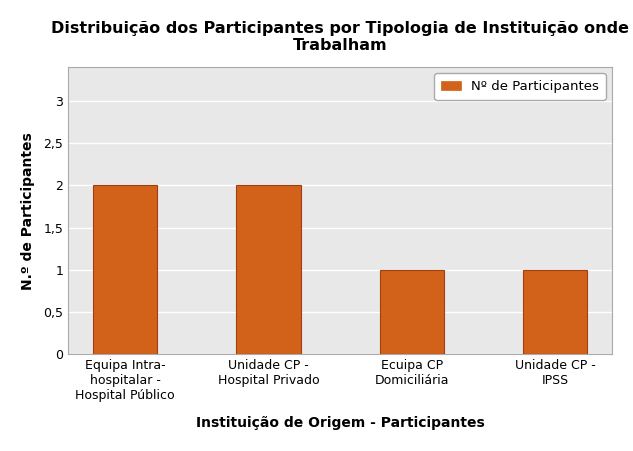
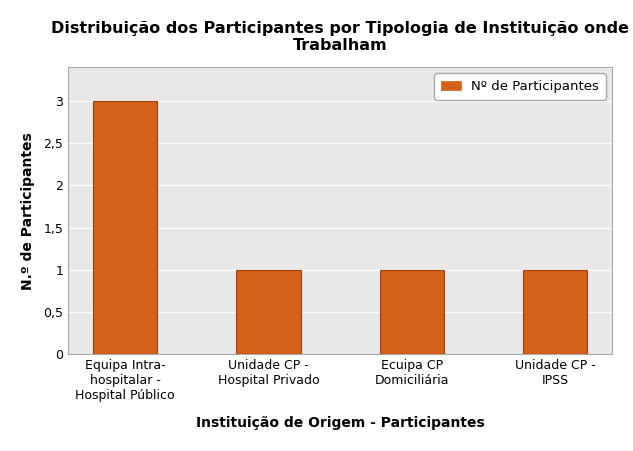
Equipa Intra- hospitalar - Hospital Público: 2 -> 3
Unidade CP - Hospital Privado: 2 -> 1
